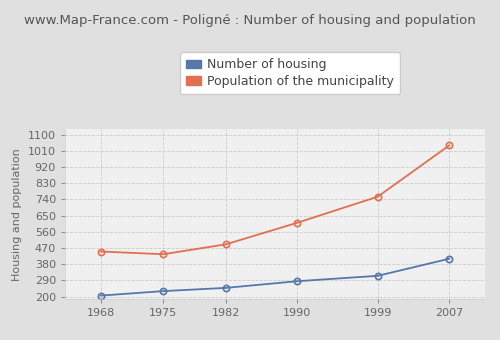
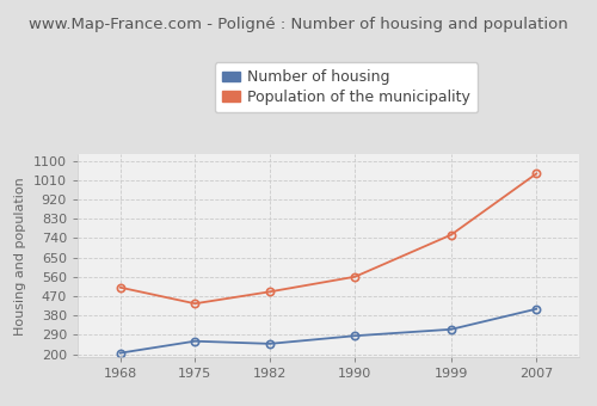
Population of the municipality/1968: 450 -> 510
Number of housing/1975: 230 -> 260
Population of the municipality/1990: 610 -> 560
